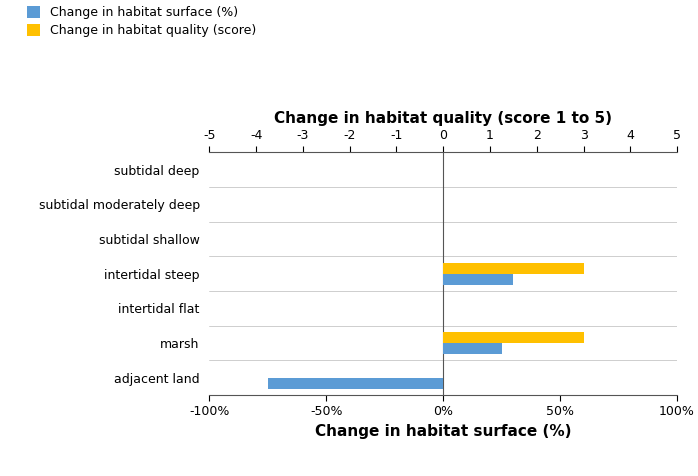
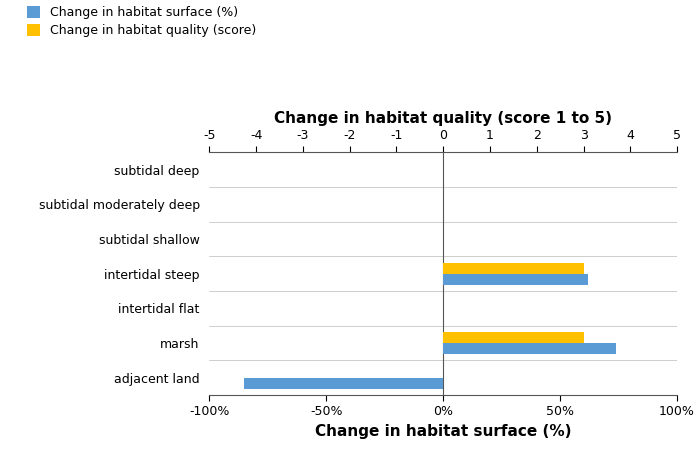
Change in habitat surface (%)/intertidal steep: 30% -> 62%
Change in habitat surface (%)/marsh: 25% -> 74%
Change in habitat surface (%)/adjacent land: -75% -> -85%
